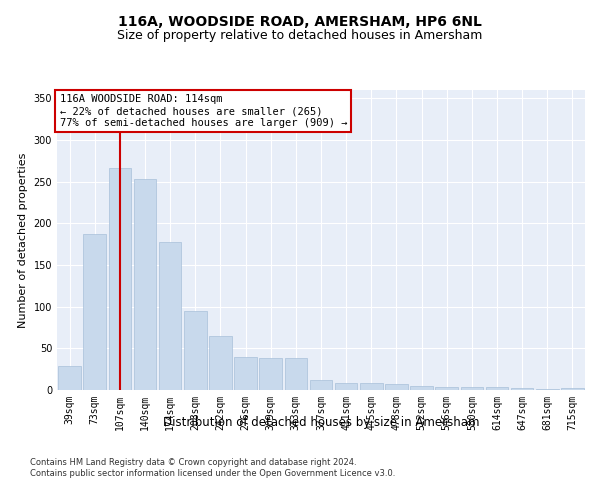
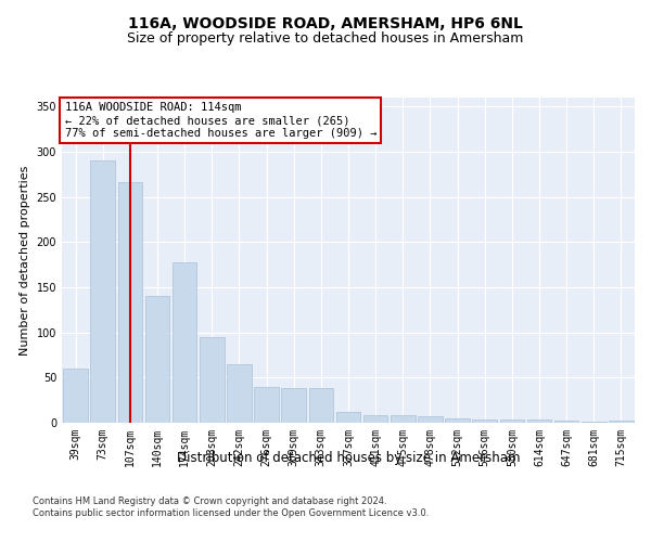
39sqm: 29 -> 60
73sqm: 187 -> 290
140sqm: 253 -> 140
